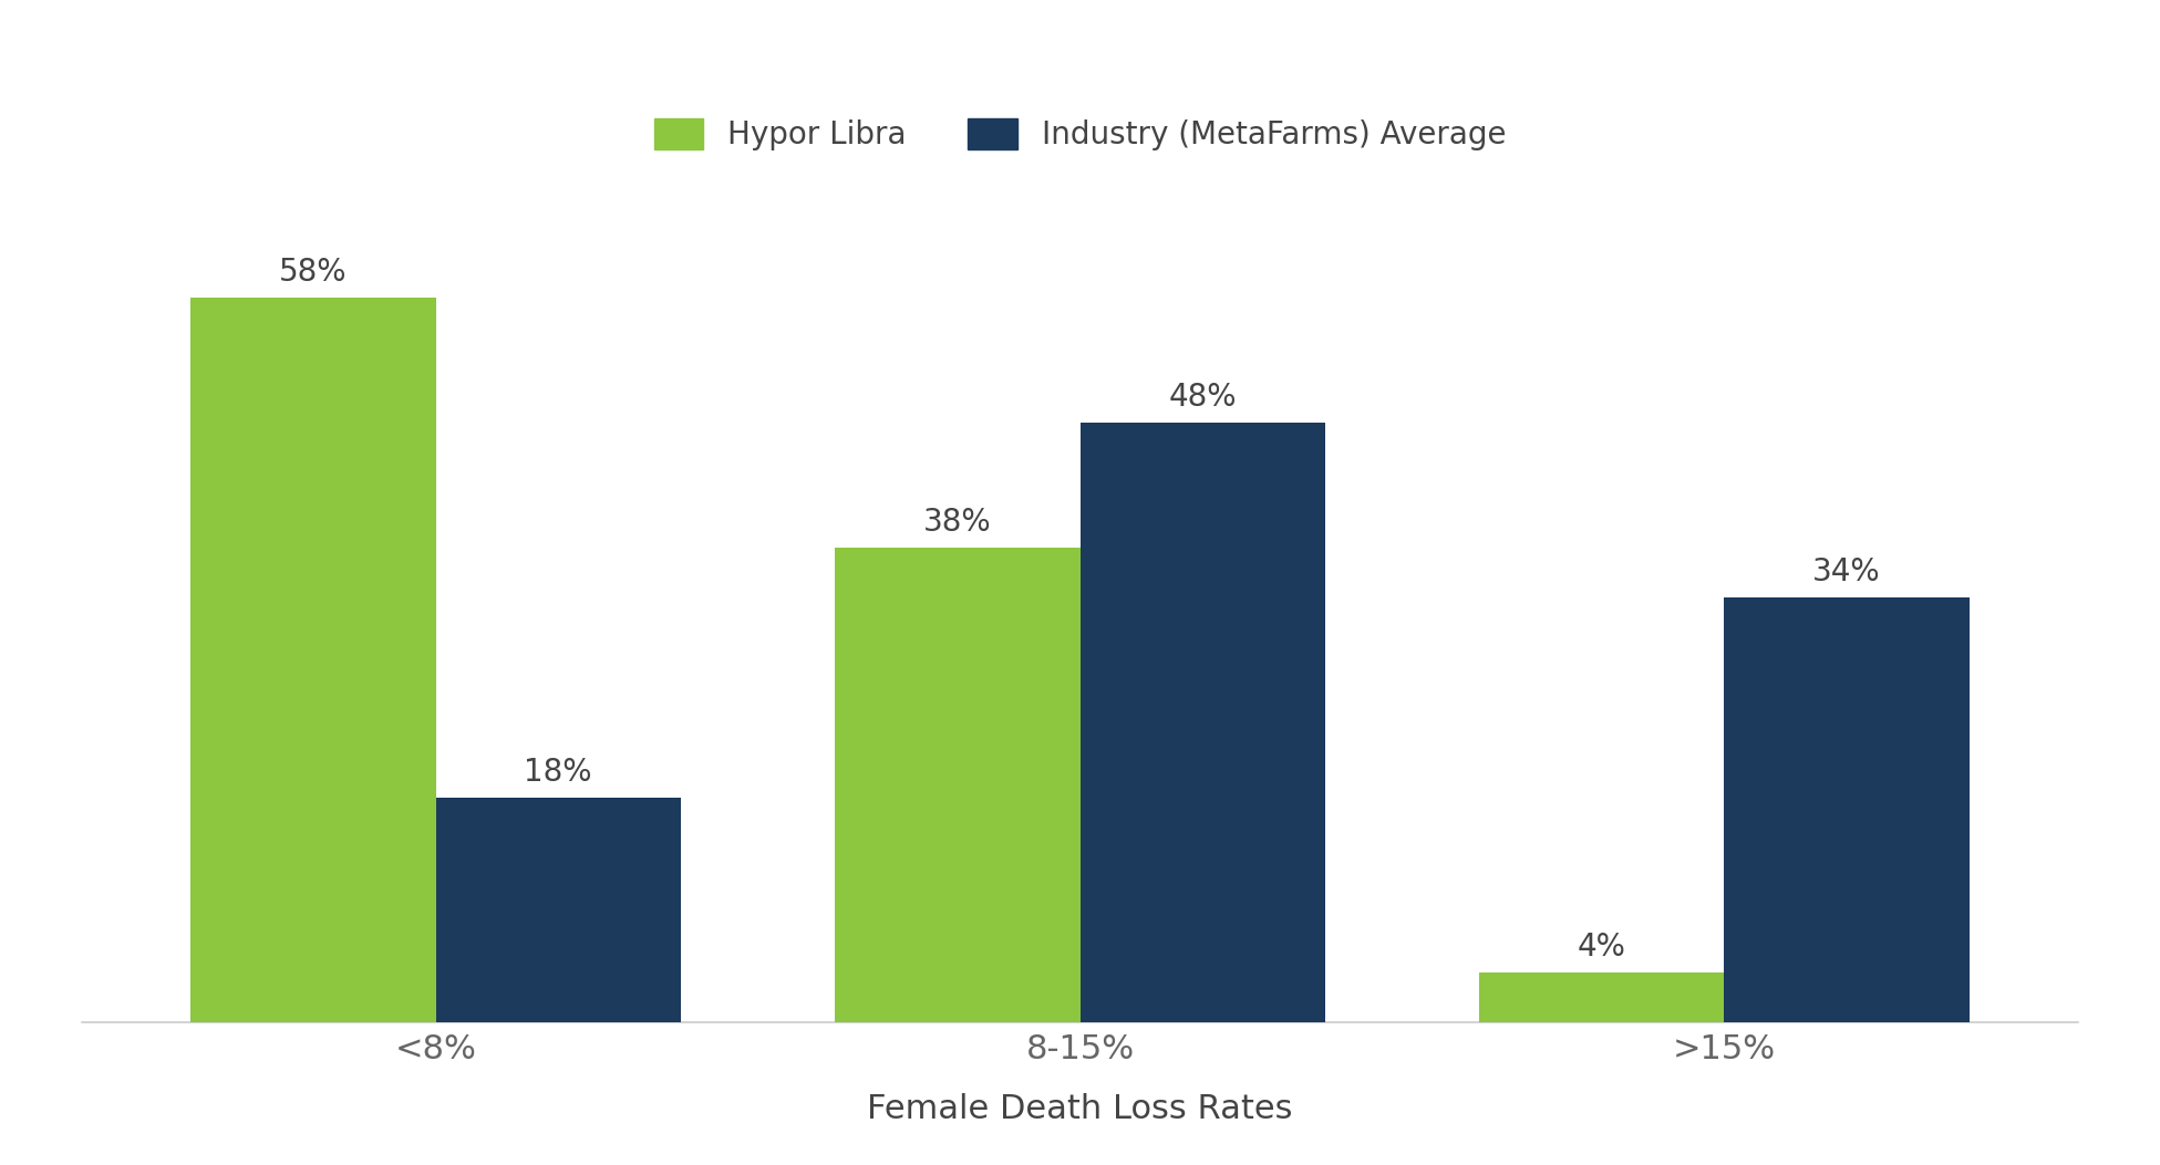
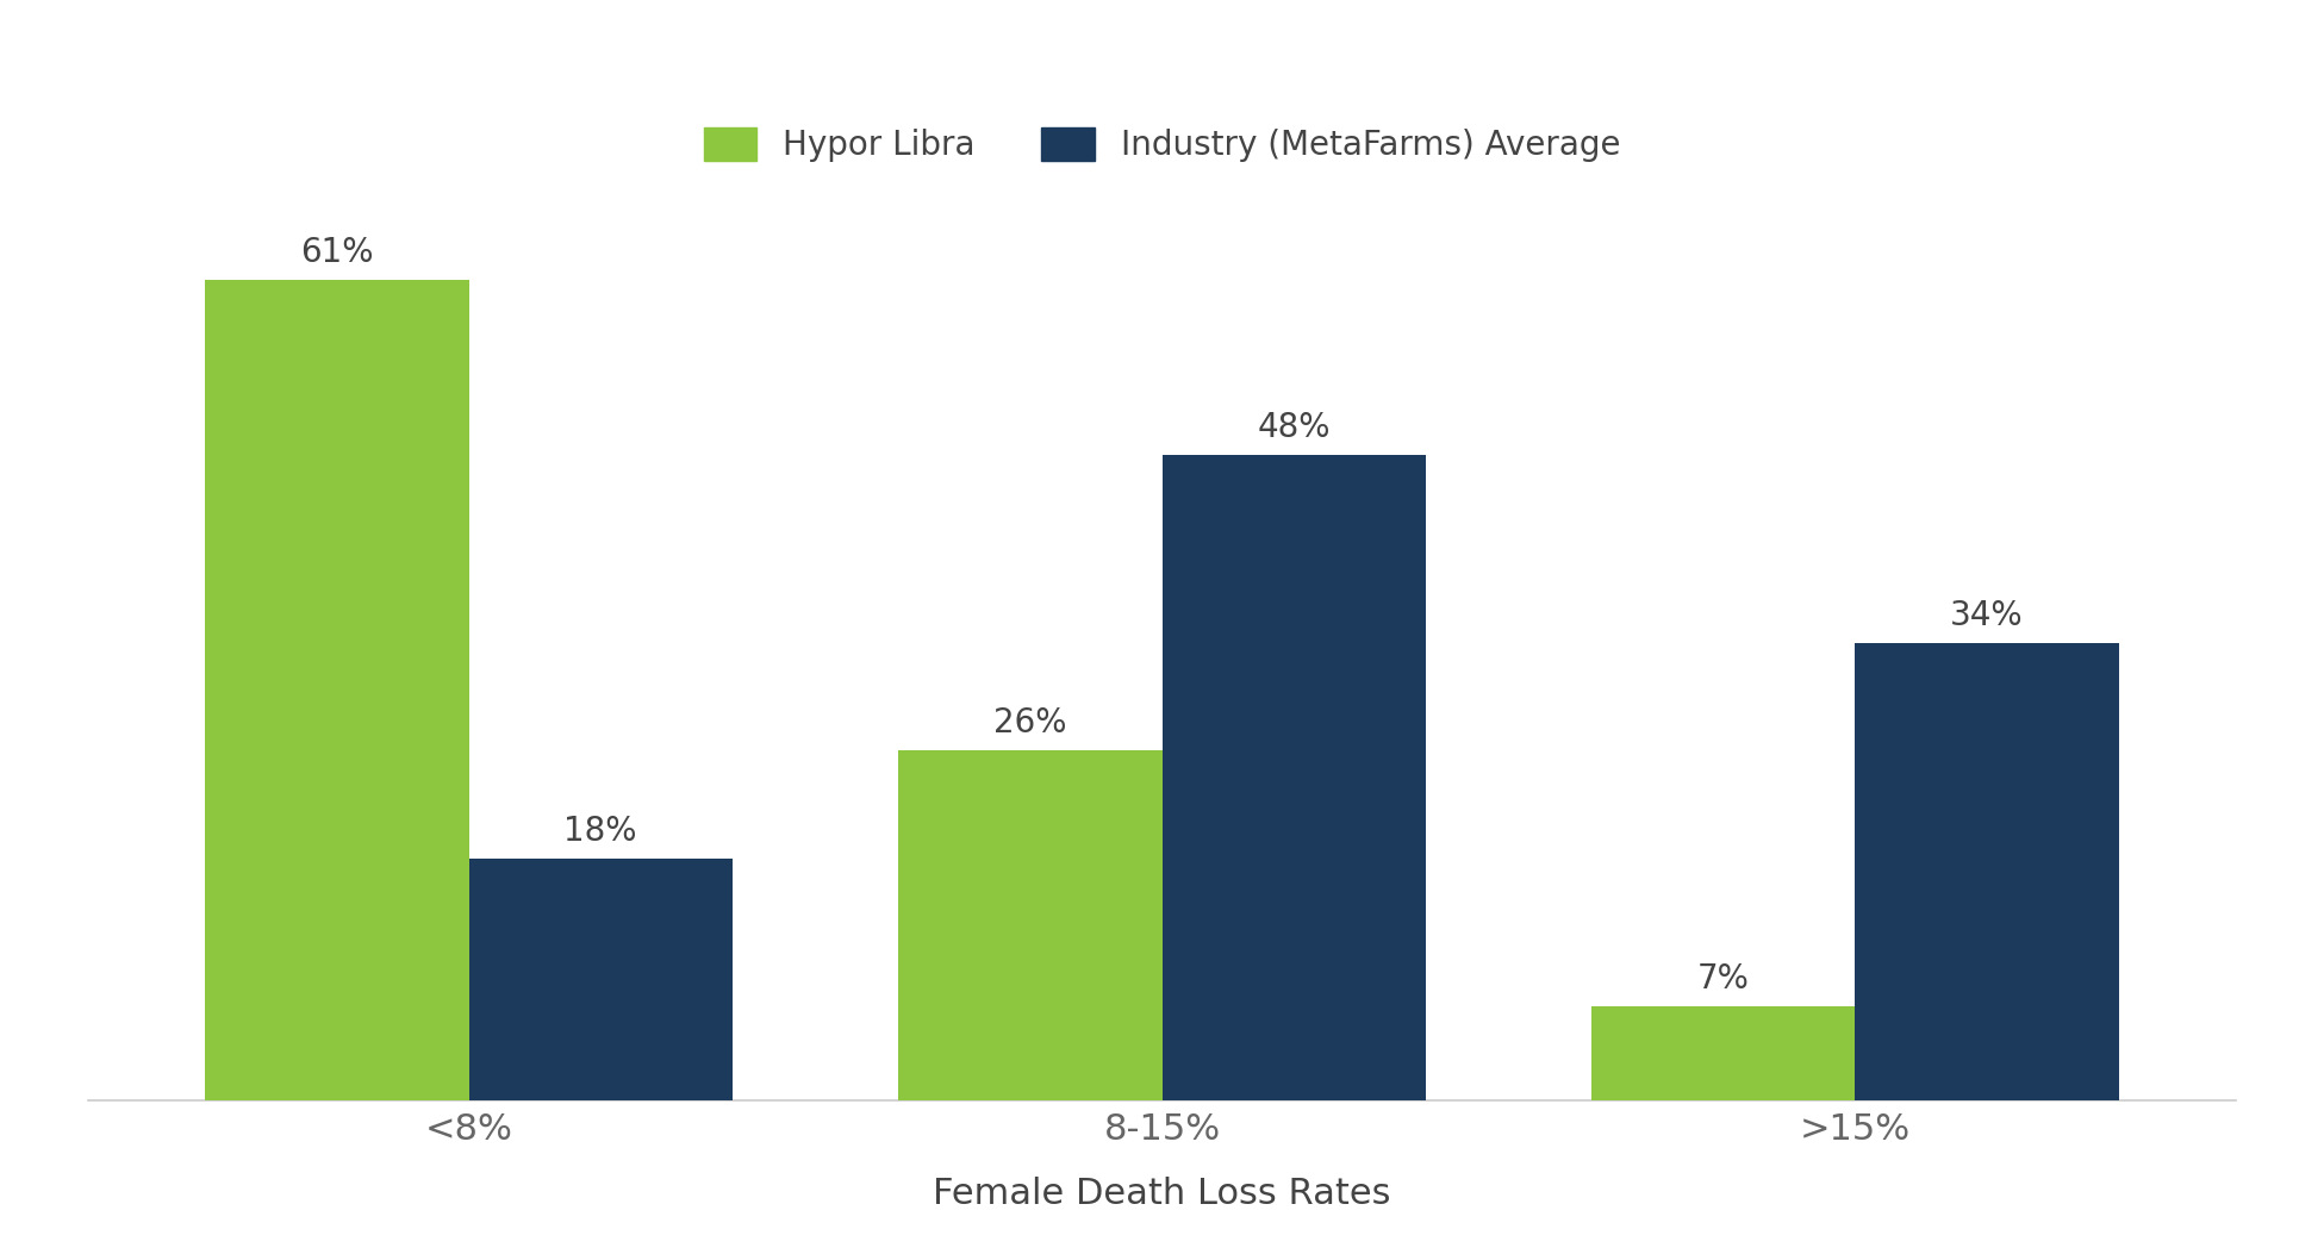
Hypor Libra/<8%: 58% -> 61%
Hypor Libra/8-15%: 38% -> 26%
Hypor Libra/>15%: 4% -> 7%
